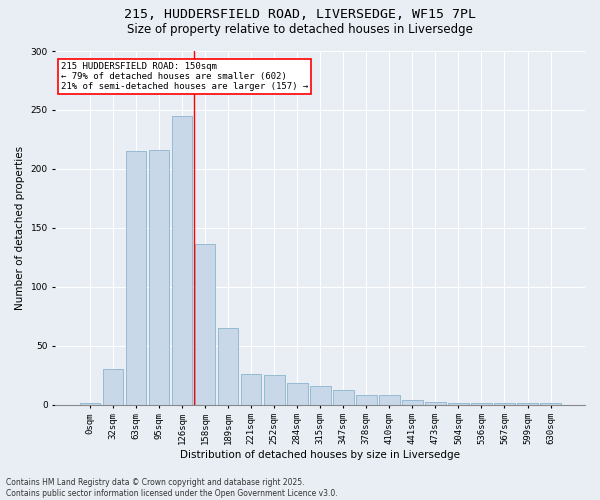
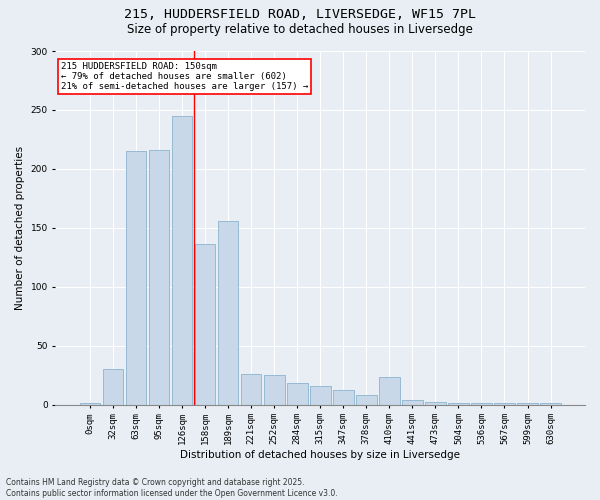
189sqm: 65 -> 156
410sqm: 8 -> 23
